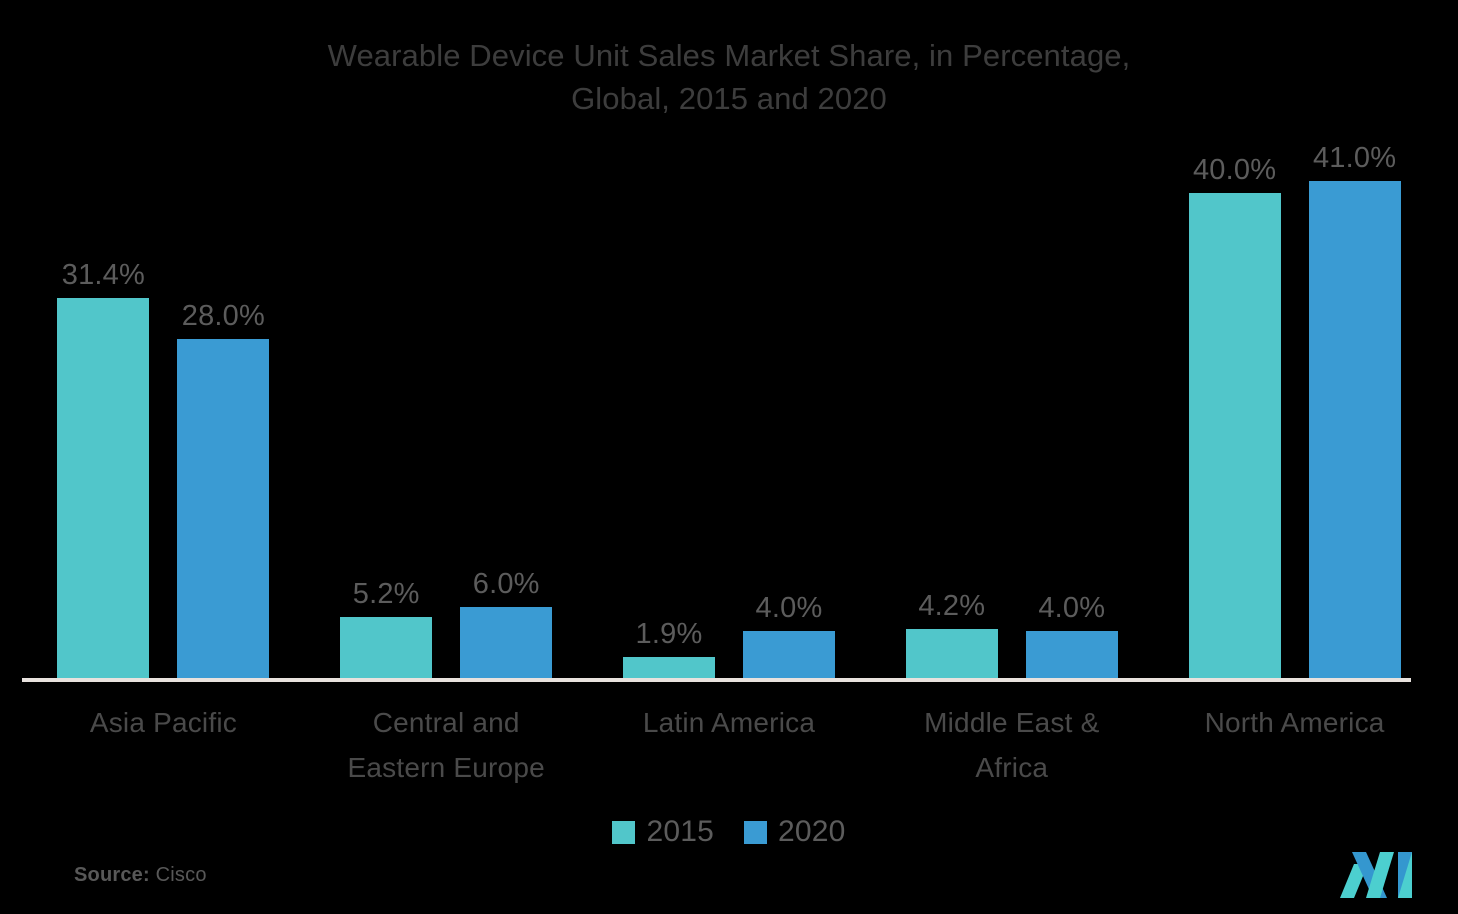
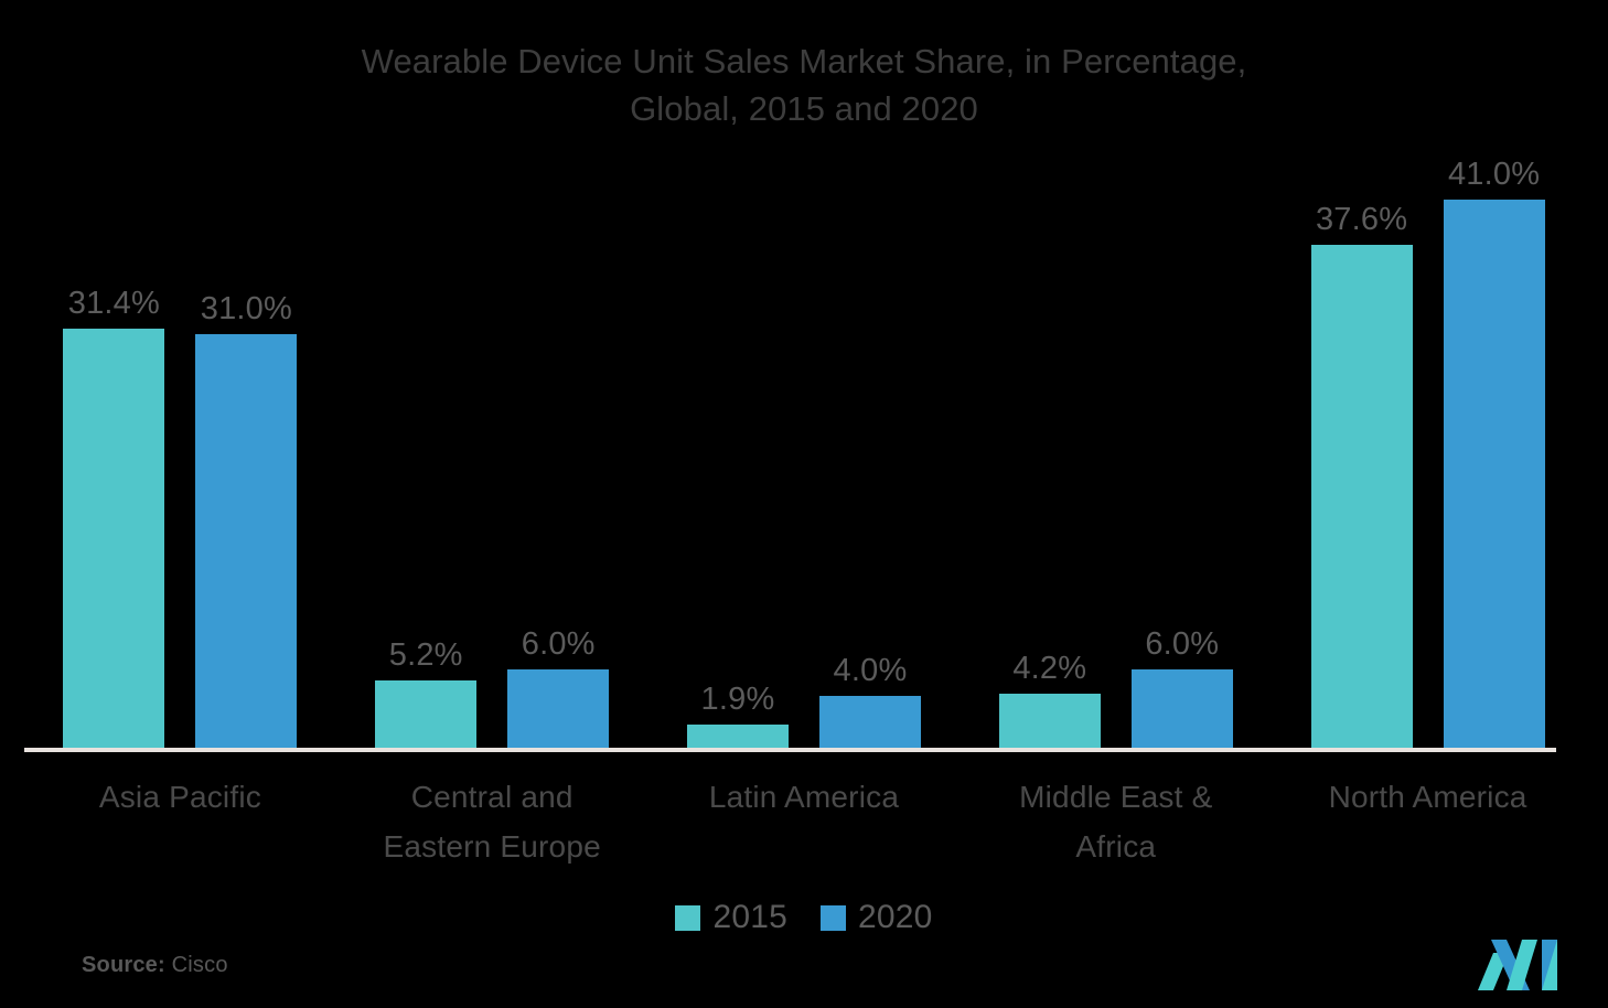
2020/Asia Pacific: 28.0% -> 31.0%
2020/Middle East & Africa: 4.0% -> 6.0%
2015/North America: 40.0% -> 37.6%
